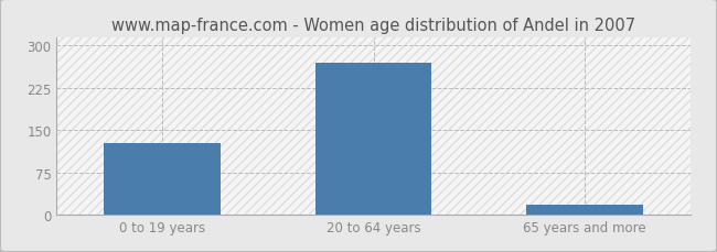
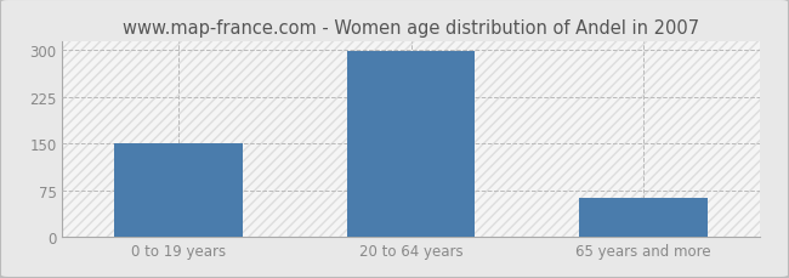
0 to 19 years: 128 -> 150
20 to 64 years: 270 -> 298
65 years and more: 18 -> 63
